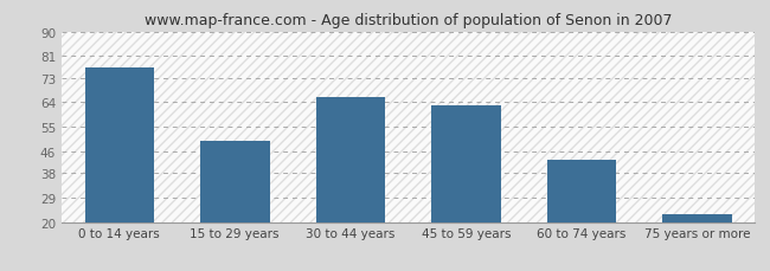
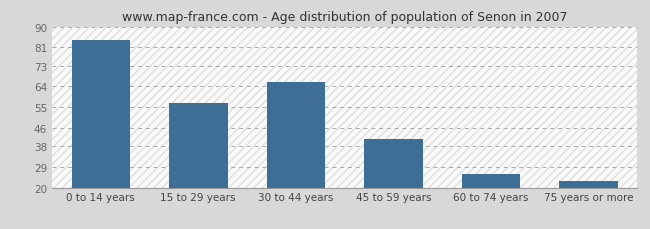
0 to 14 years: 77 -> 84
15 to 29 years: 50 -> 57
45 to 59 years: 63 -> 41
60 to 74 years: 43 -> 26
